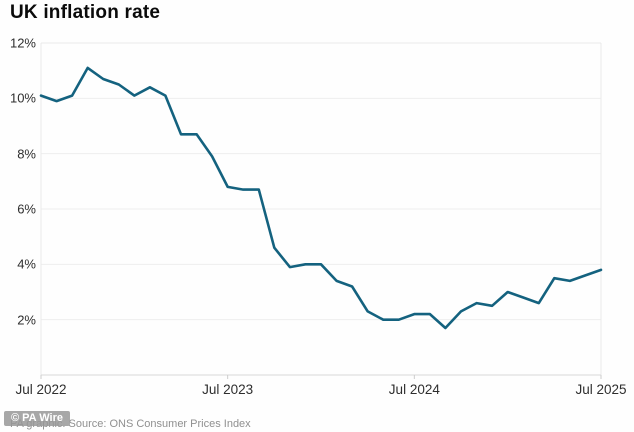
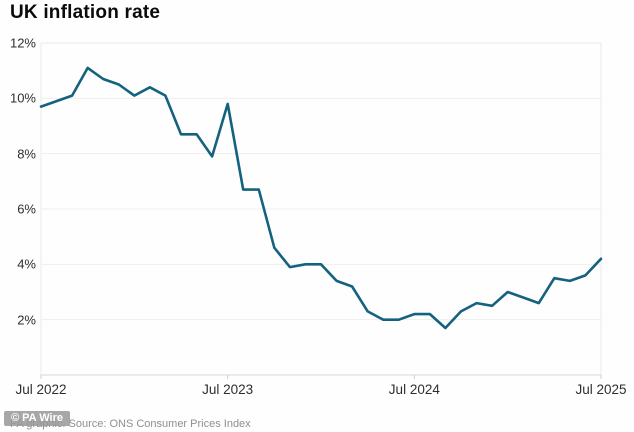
Jul 2022: 10.1% -> 9.7%
Jul 2023: 6.8% -> 9.8%
Jul 2025: 3.8% -> 4.2%
